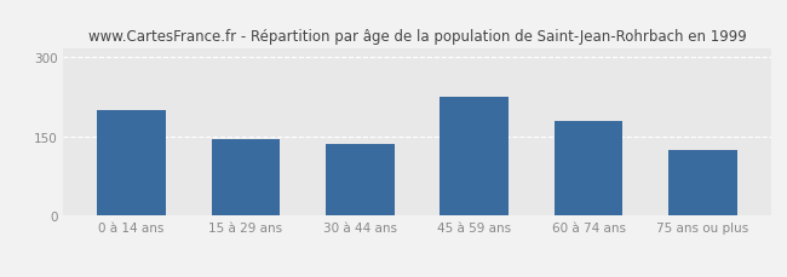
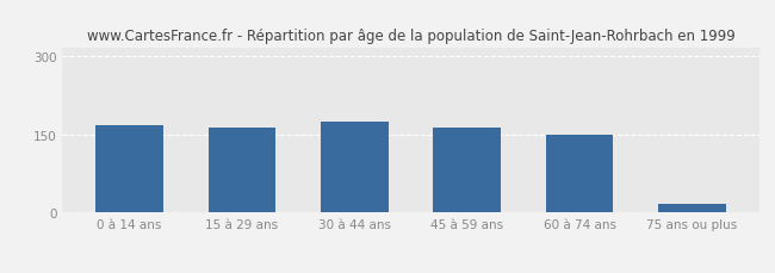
0 à 14 ans: 200 -> 168
15 à 29 ans: 145 -> 162
30 à 44 ans: 135 -> 174
45 à 59 ans: 225 -> 163
60 à 74 ans: 180 -> 150
75 ans ou plus: 125 -> 18
